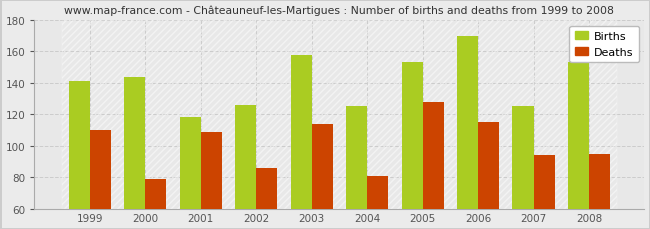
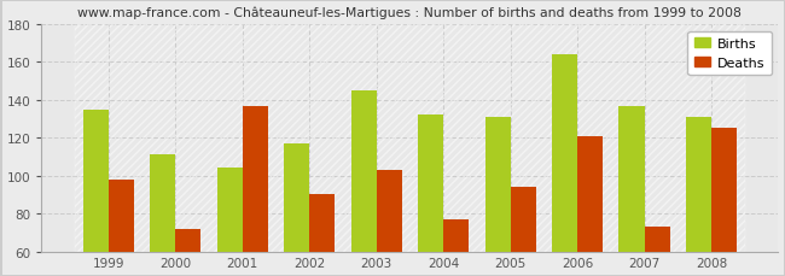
Births/1999: 141 -> 135
Deaths/1999: 110 -> 98
Births/2000: 144 -> 111
Deaths/2000: 79 -> 72
Births/2001: 118 -> 104
Deaths/2001: 109 -> 137
Births/2002: 126 -> 117
Deaths/2002: 86 -> 90
Births/2003: 158 -> 145
Deaths/2003: 114 -> 103
Births/2004: 125 -> 132
Deaths/2004: 81 -> 77
Births/2005: 153 -> 131
Deaths/2005: 128 -> 94
Births/2006: 170 -> 164
Deaths/2006: 115 -> 121
Births/2007: 125 -> 137
Deaths/2007: 94 -> 73
Births/2008: 153 -> 131
Deaths/2008: 95 -> 125
